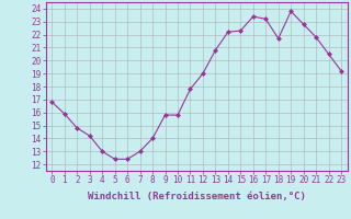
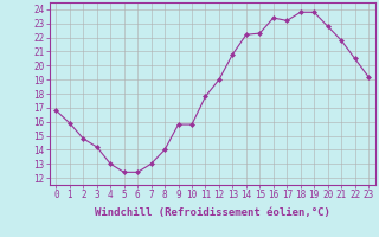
18: 21.7 -> 23.8
